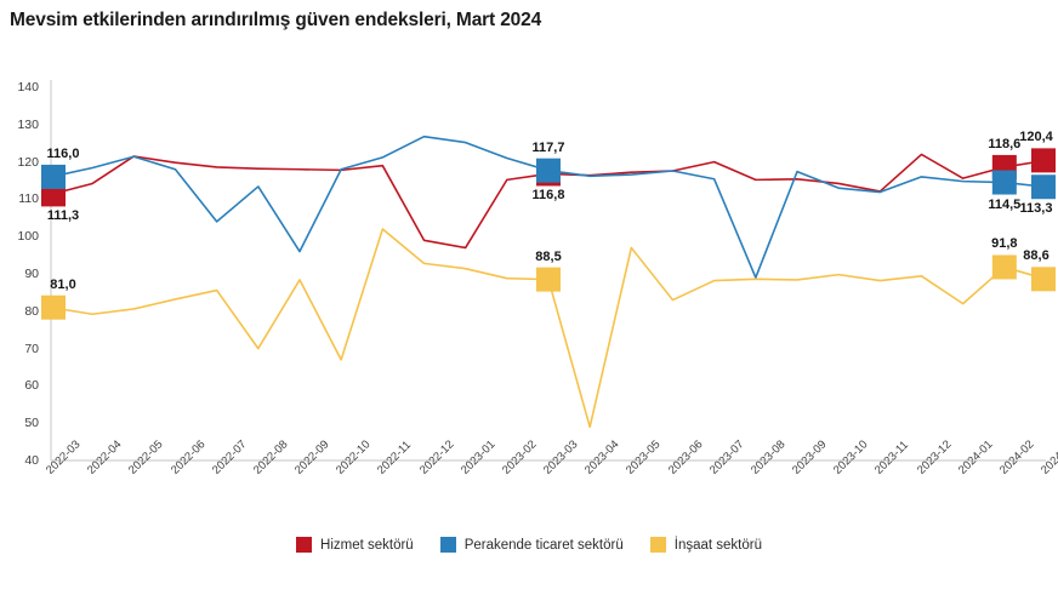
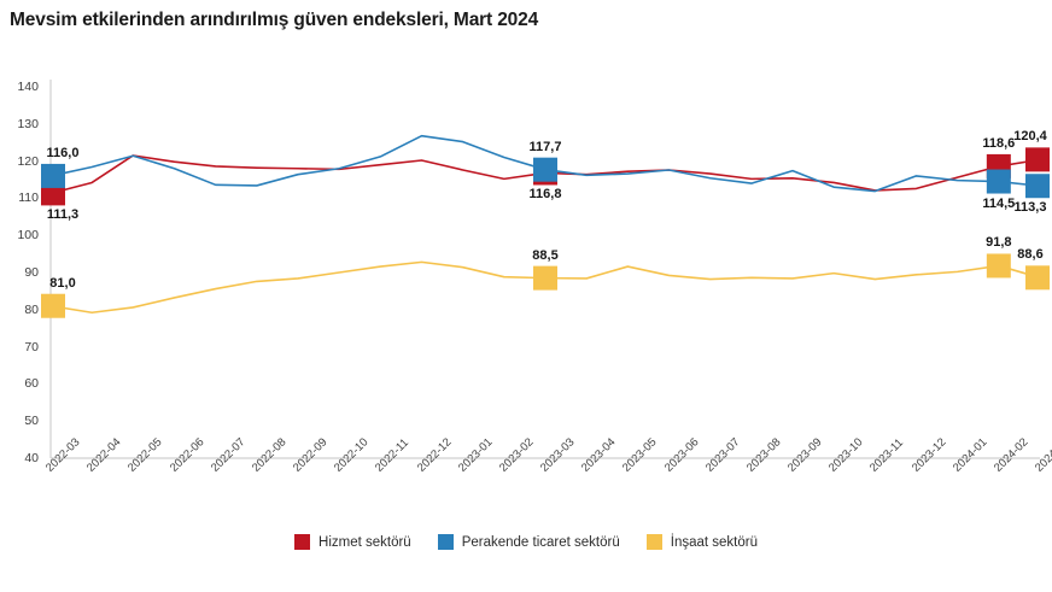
Perakende ticaret sektörü/2022-07: 104 -> 114
İnşaat sektörü/2022-08: 70 -> 88
Perakende ticaret sektörü/2022-09: 96 -> 116
İnşaat sektörü/2022-10: 67 -> 90
İnşaat sektörü/2022-11: 102 -> 92
Hizmet sektörü/2022-12: 99 -> 120
Hizmet sektörü/2023-01: 97 -> 118
İnşaat sektörü/2023-04: 49 -> 88
İnşaat sektörü/2023-05: 97 -> 92
İnşaat sektörü/2023-06: 83 -> 89
Hizmet sektörü/2023-07: 120 -> 117
Perakende ticaret sektörü/2023-08: 89 -> 114
Hizmet sektörü/2023-12: 122 -> 113
İnşaat sektörü/2024-01: 82 -> 90
